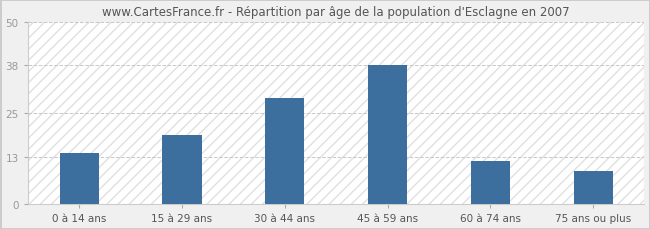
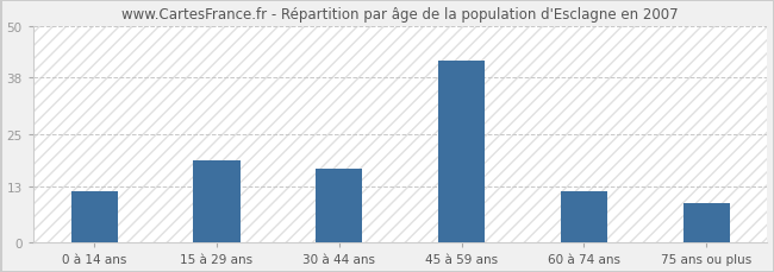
0 à 14 ans: 14 -> 12
30 à 44 ans: 29 -> 17
45 à 59 ans: 38 -> 42
